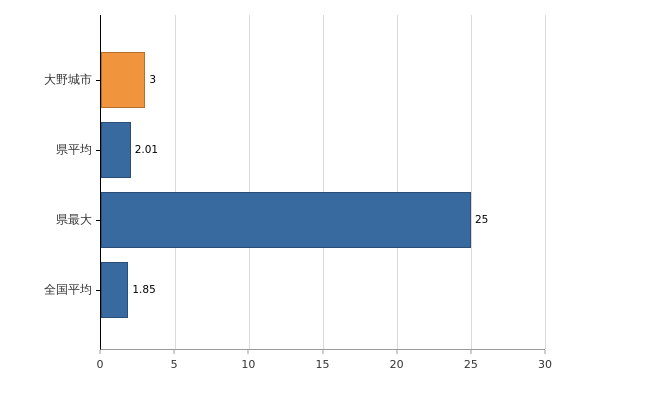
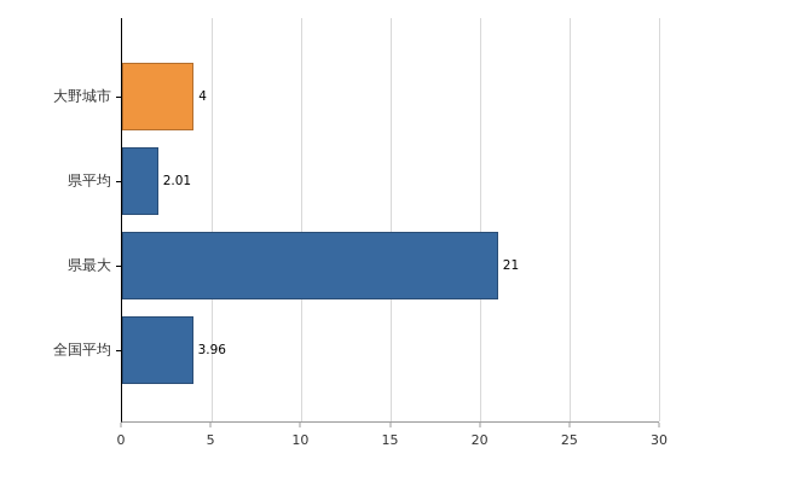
大野城市: 3 -> 4
県最大: 25 -> 21
全国平均: 1.85 -> 3.96
